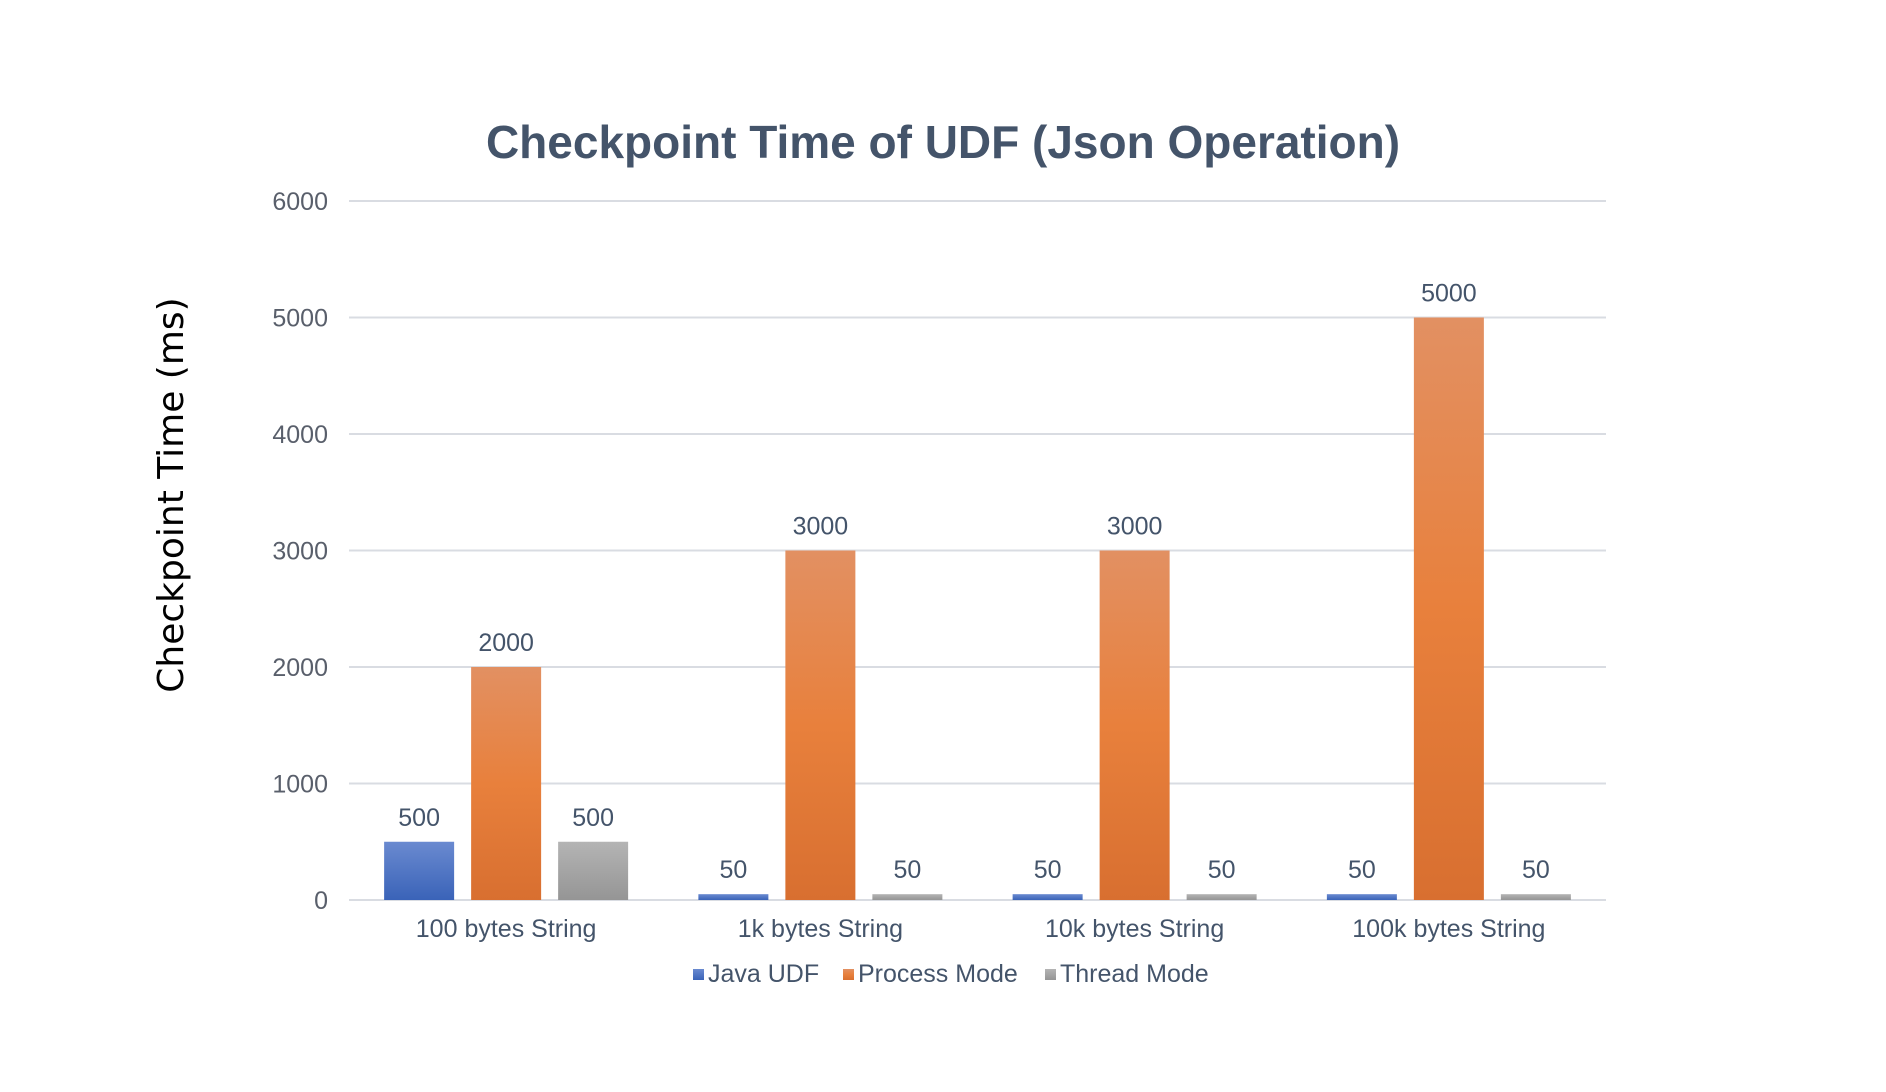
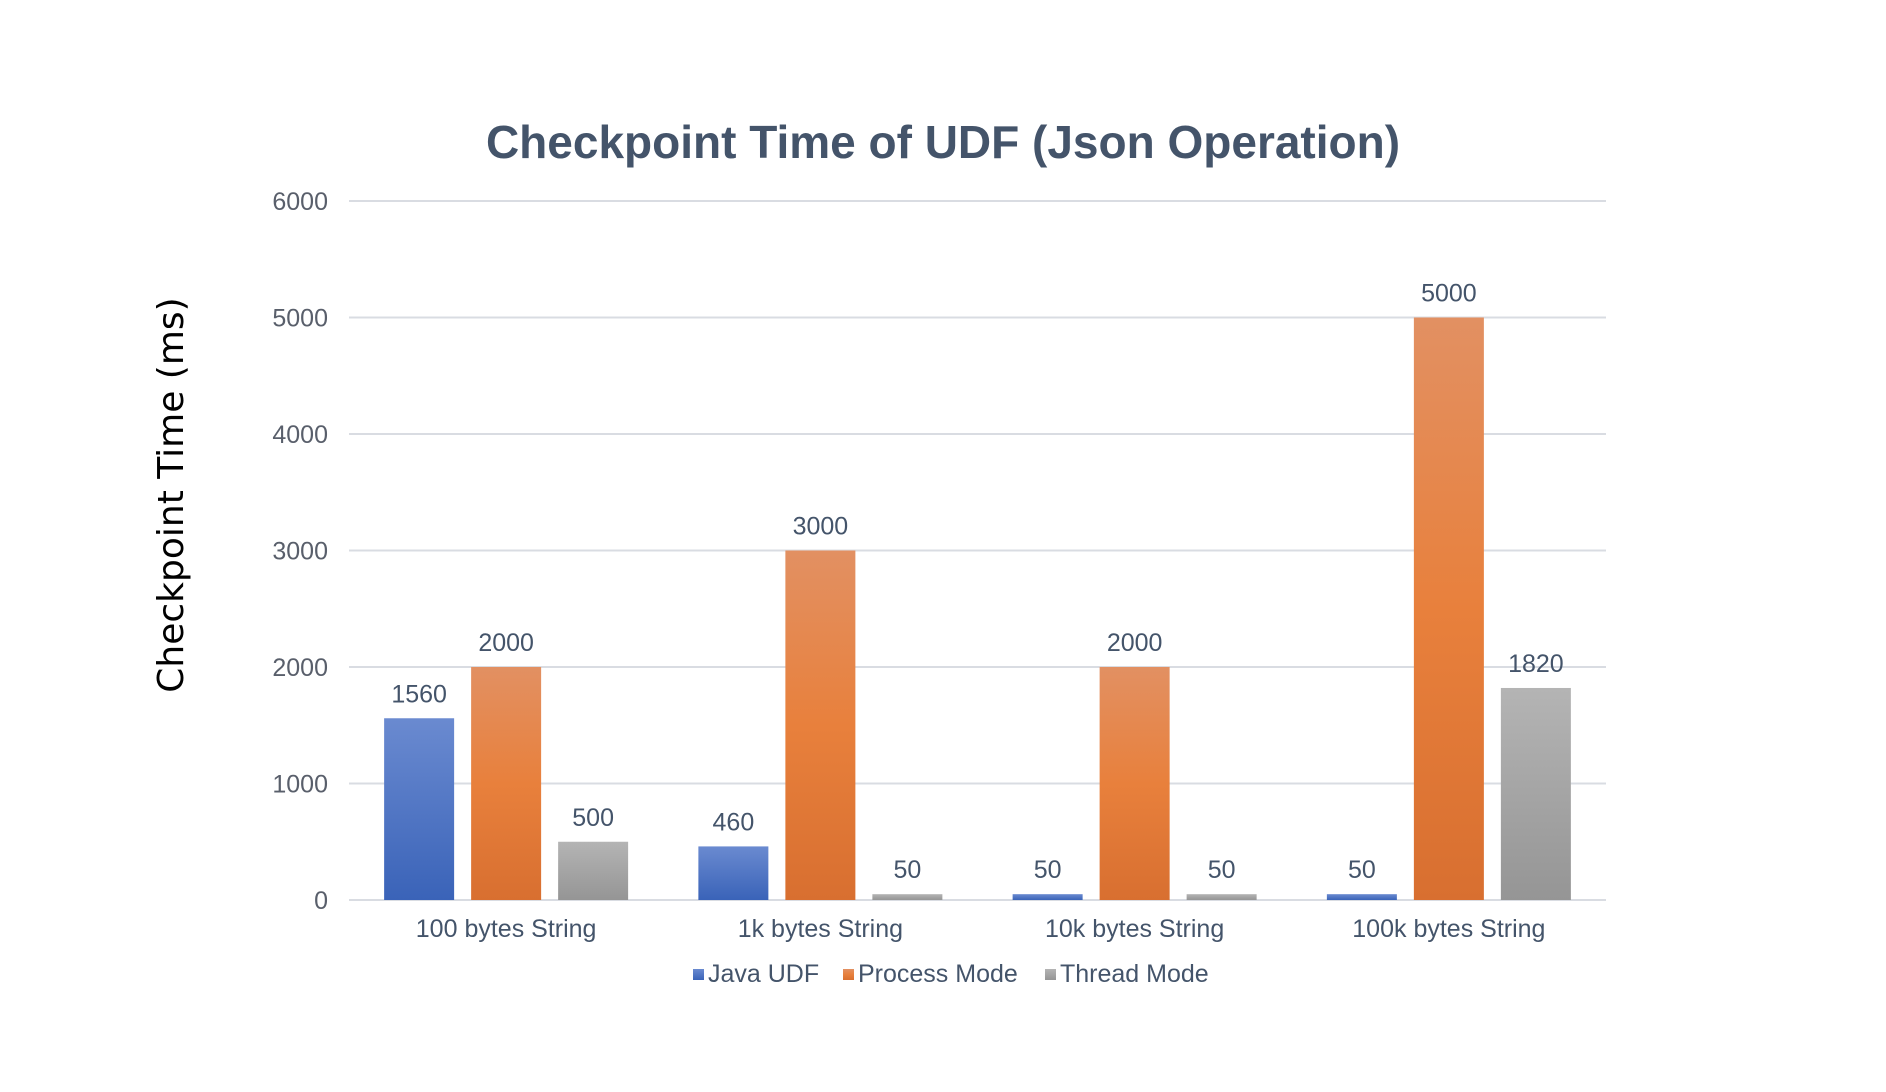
Java UDF/100 bytes String: 500 -> 1560
Java UDF/1k bytes String: 50 -> 460
Process Mode/10k bytes String: 3000 -> 2000
Thread Mode/100k bytes String: 50 -> 1820
